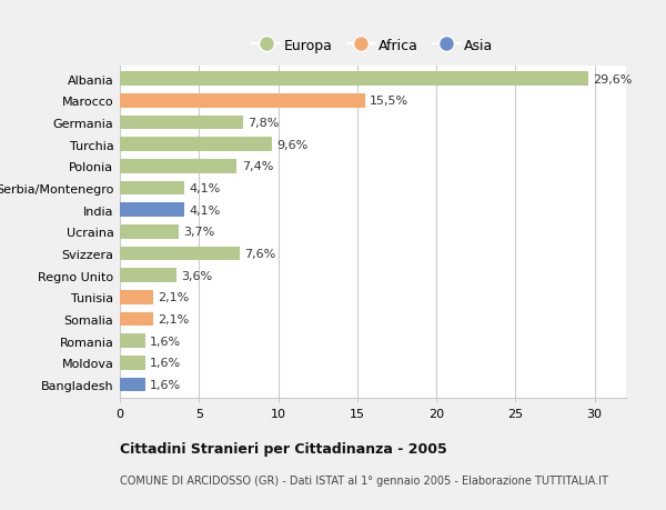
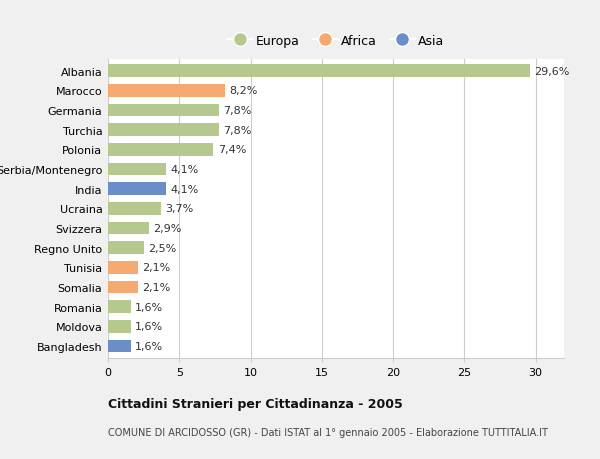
Marocco: 15,5% -> 8,2%
Turchia: 9,6% -> 7,8%
Svizzera: 7,6% -> 2,9%
Regno Unito: 3,6% -> 2,5%
